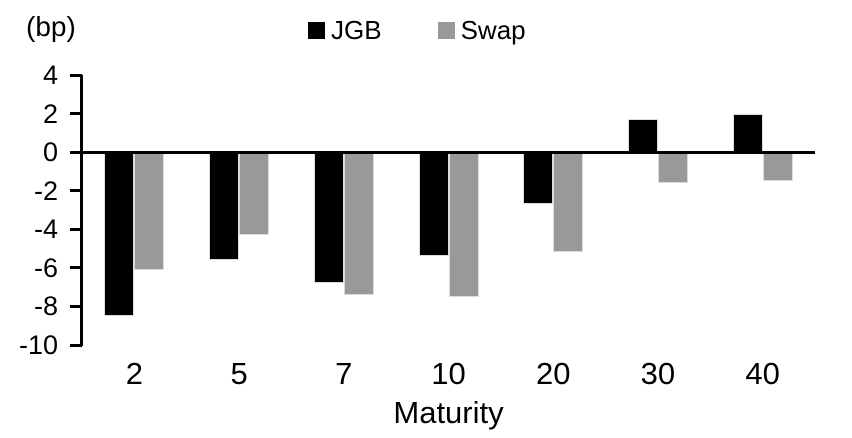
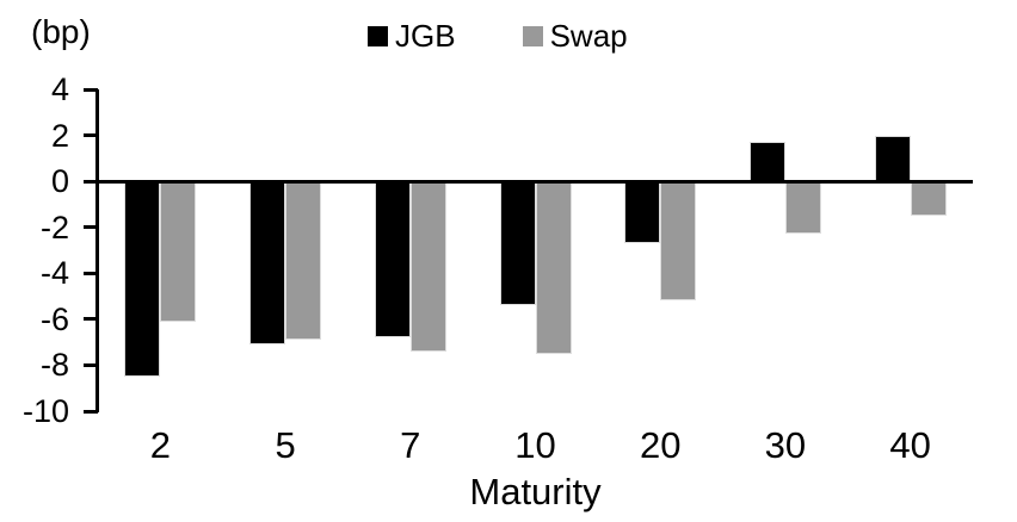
JGB/5: -5.6 -> -7.1
Swap/5: -4.3 -> -6.9
Swap/30: -1.6 -> -2.3
